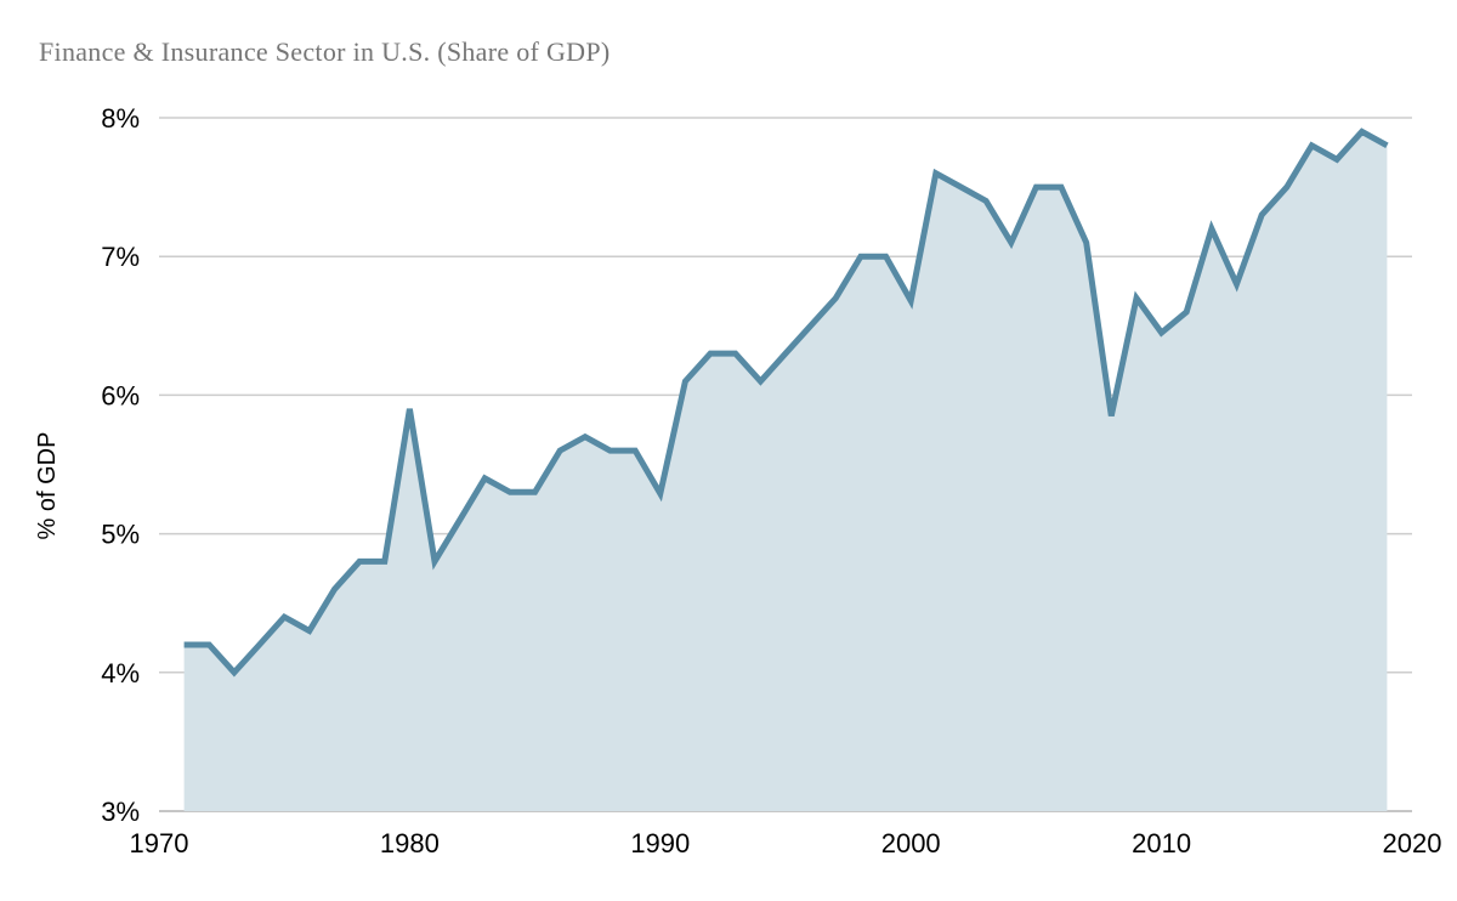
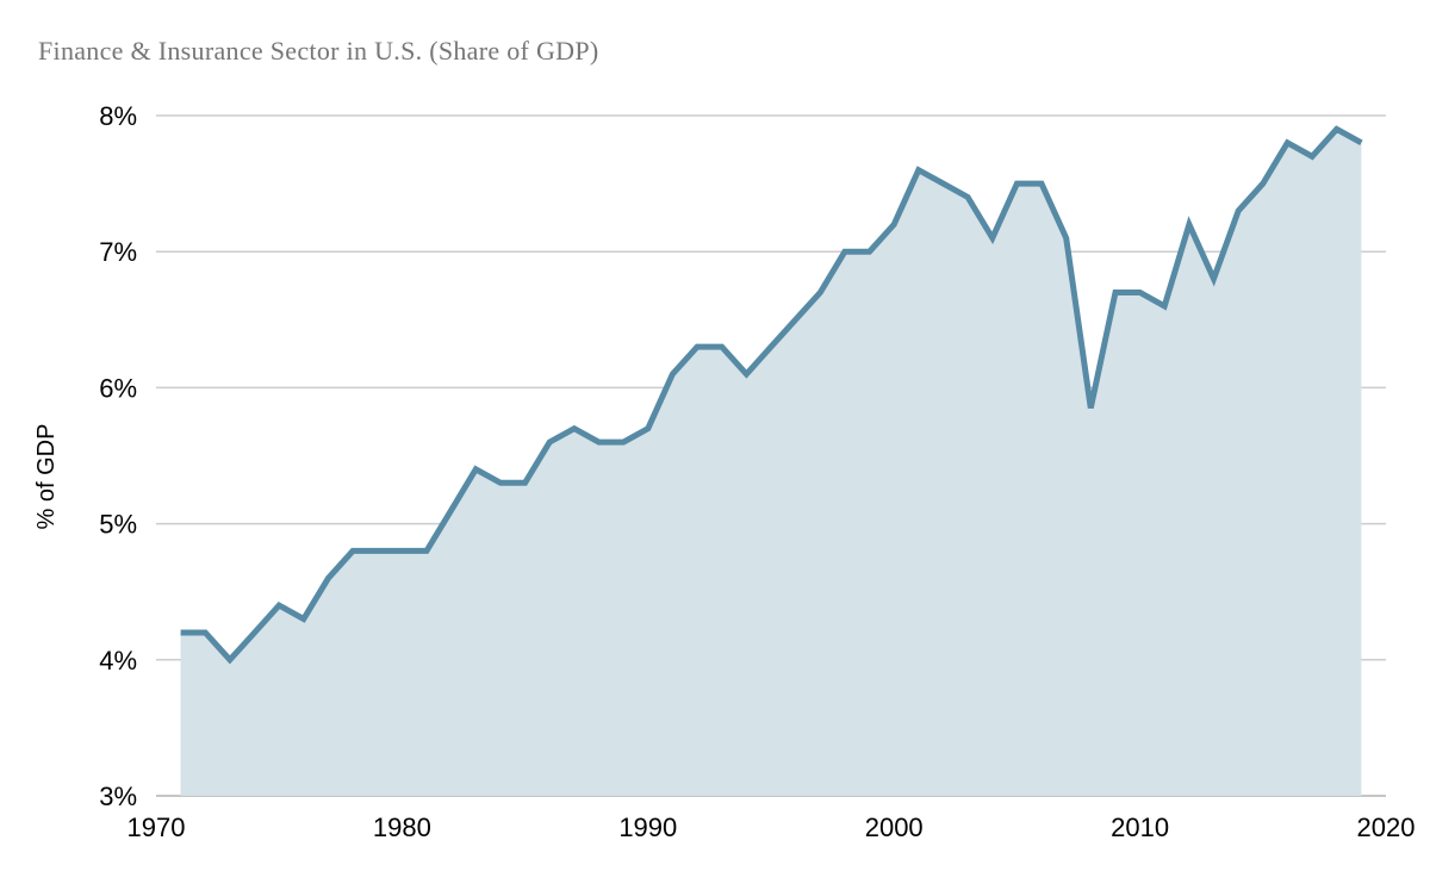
1980: 5.90% -> 4.80%
1990: 5.29% -> 5.70%
2000: 6.68% -> 7.20%
2010: 6.45% -> 6.70%
